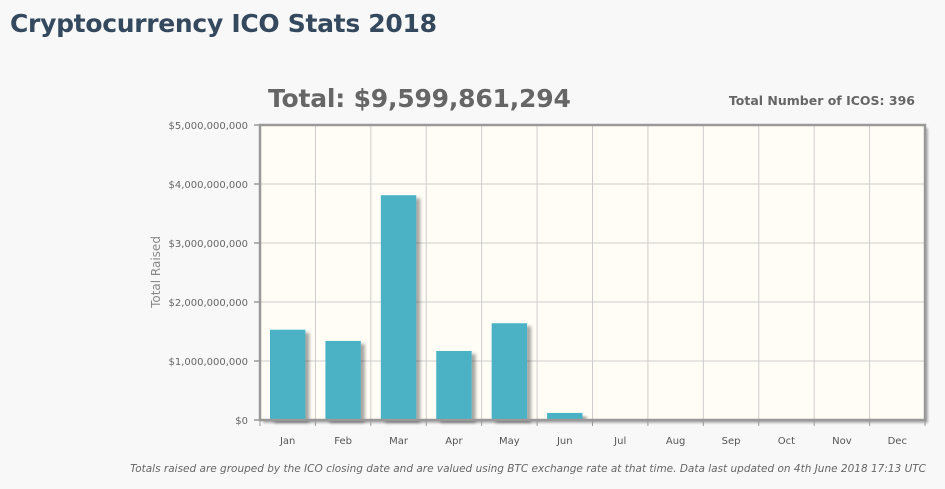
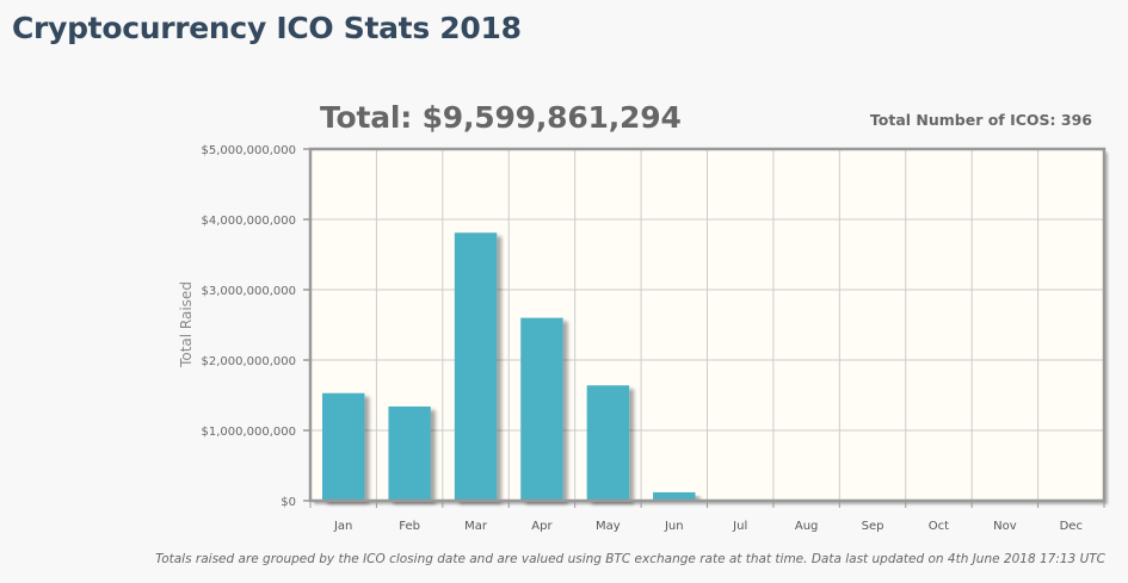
Apr: $1200000000 -> $2600000000
